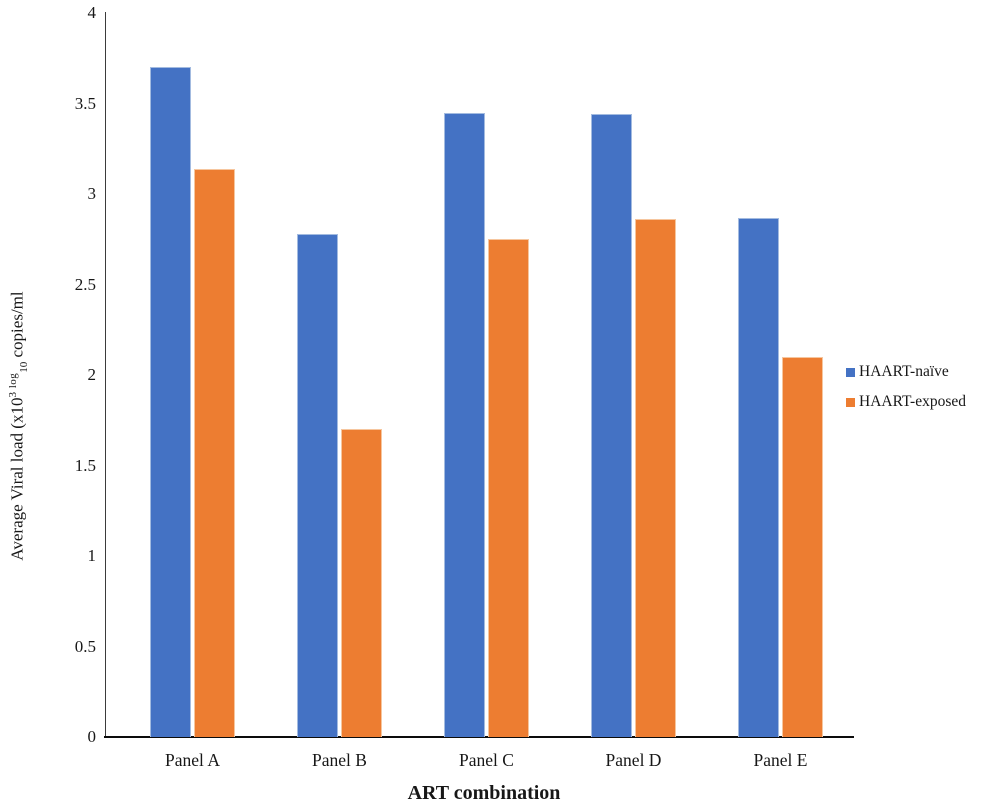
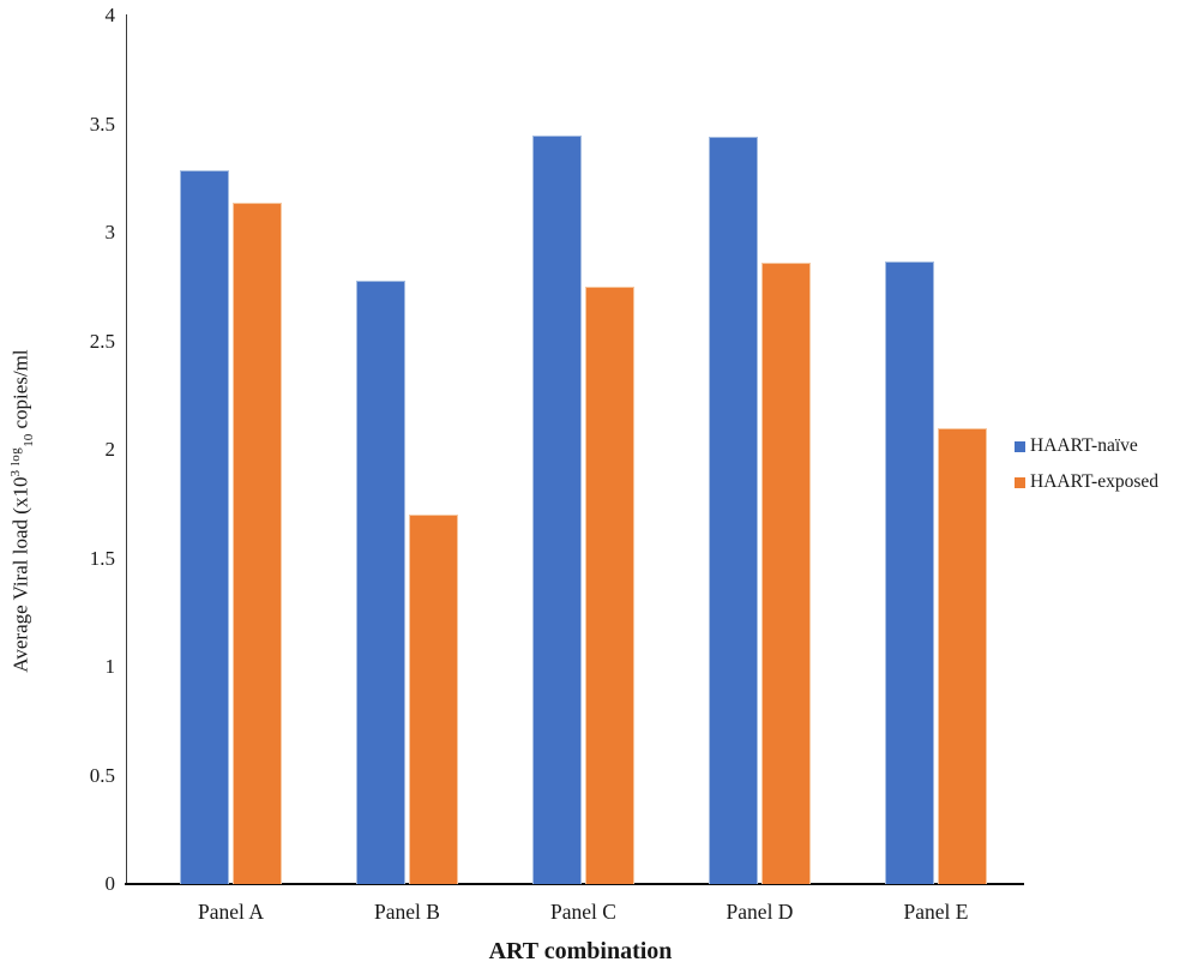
HAART-naïve/Panel A: 3.70 -> 3.29
